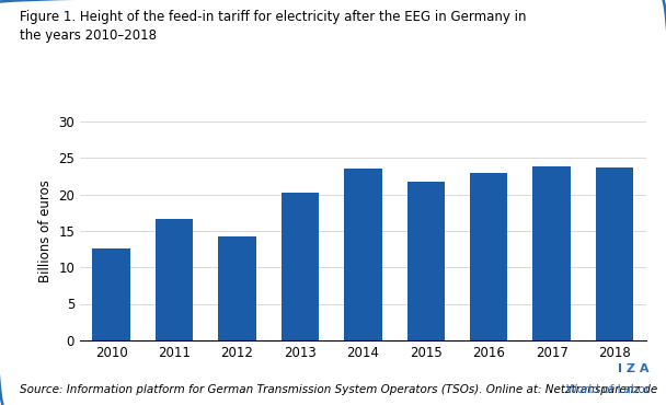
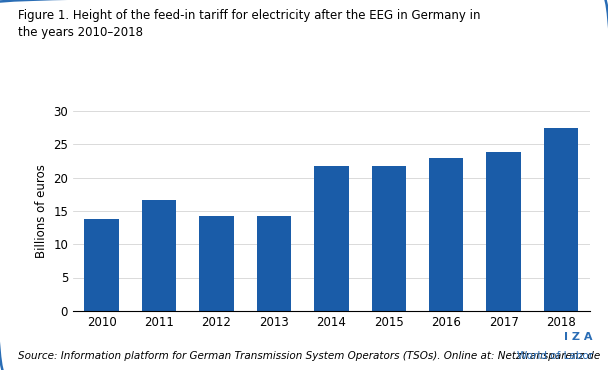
2010: 12.6 -> 13.8
2013: 20.3 -> 14.2
2014: 23.6 -> 21.8
2018: 23.7 -> 27.4
